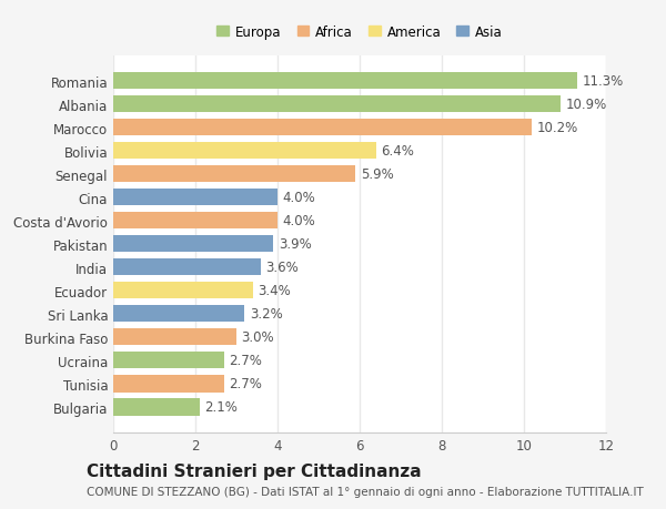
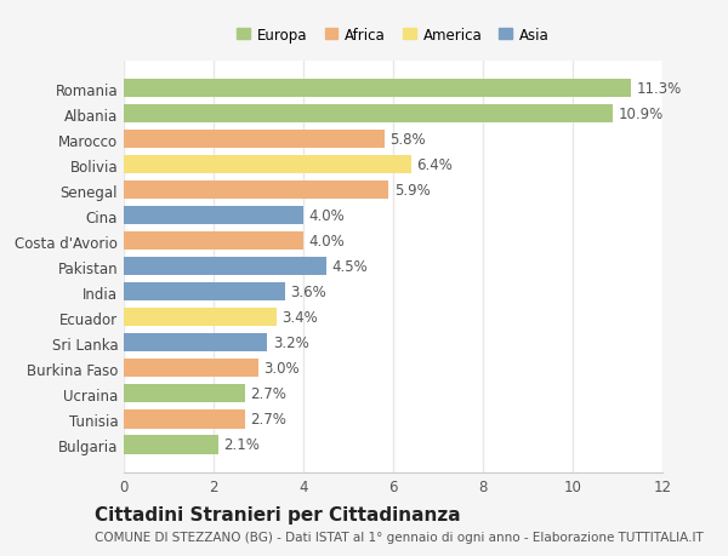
Marocco: 10.2% -> 5.8%
Pakistan: 3.9% -> 4.5%
